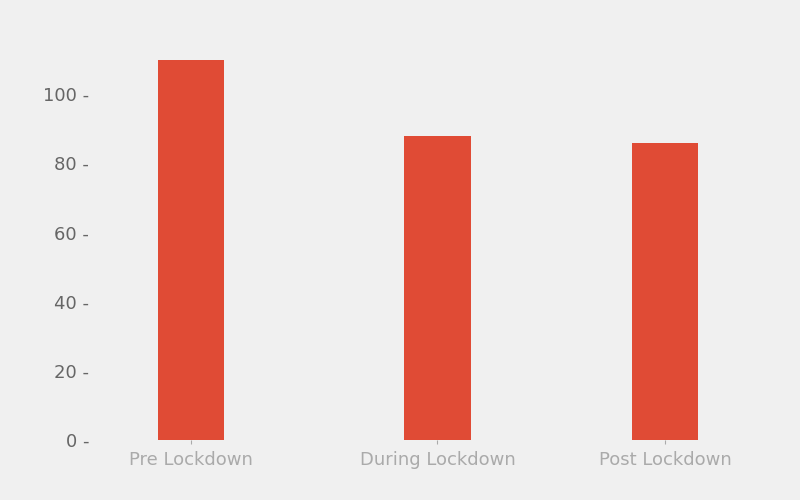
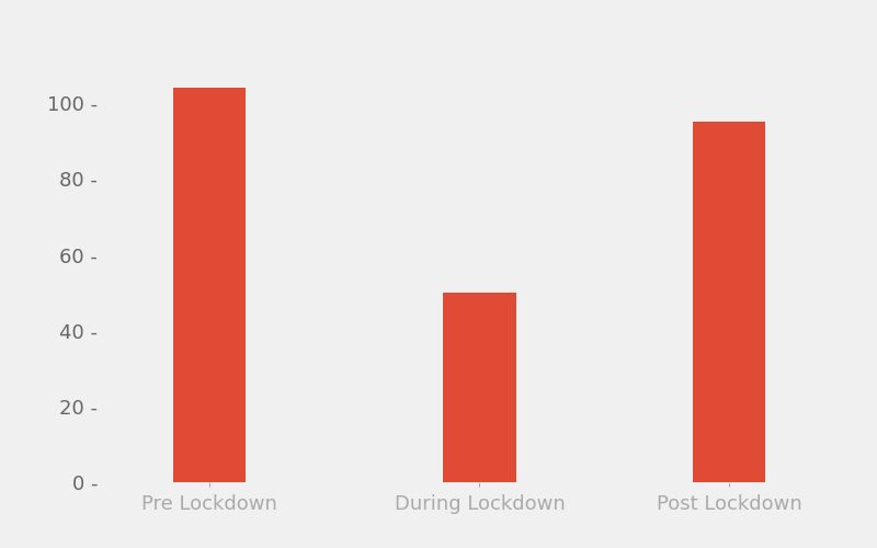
Pre Lockdown: 110 - -> 104 -
During Lockdown: 88 - -> 50 -
Post Lockdown: 86 - -> 95 -
